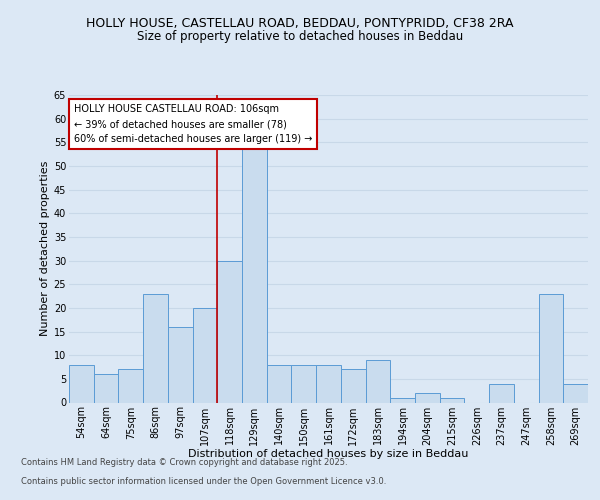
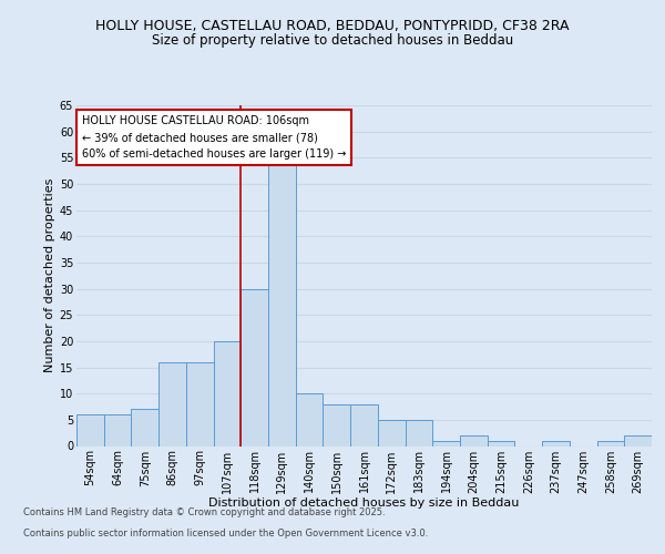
54sqm: 8 -> 6
86sqm: 23 -> 16
140sqm: 8 -> 10
172sqm: 7 -> 5
183sqm: 9 -> 5
237sqm: 4 -> 1
258sqm: 23 -> 1
269sqm: 4 -> 2
